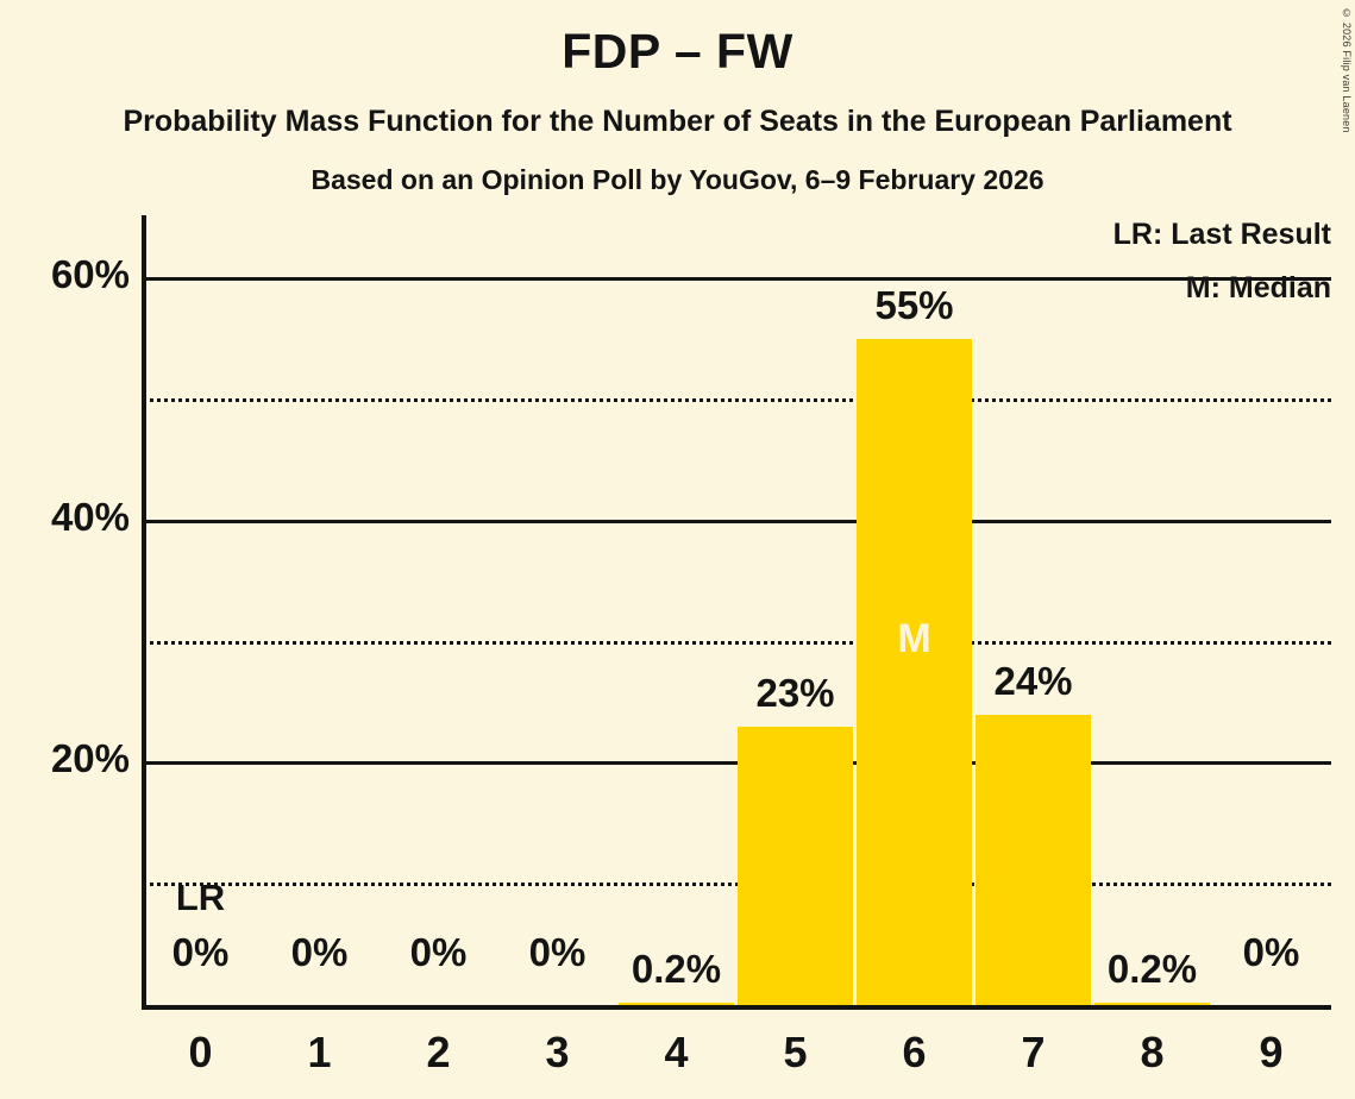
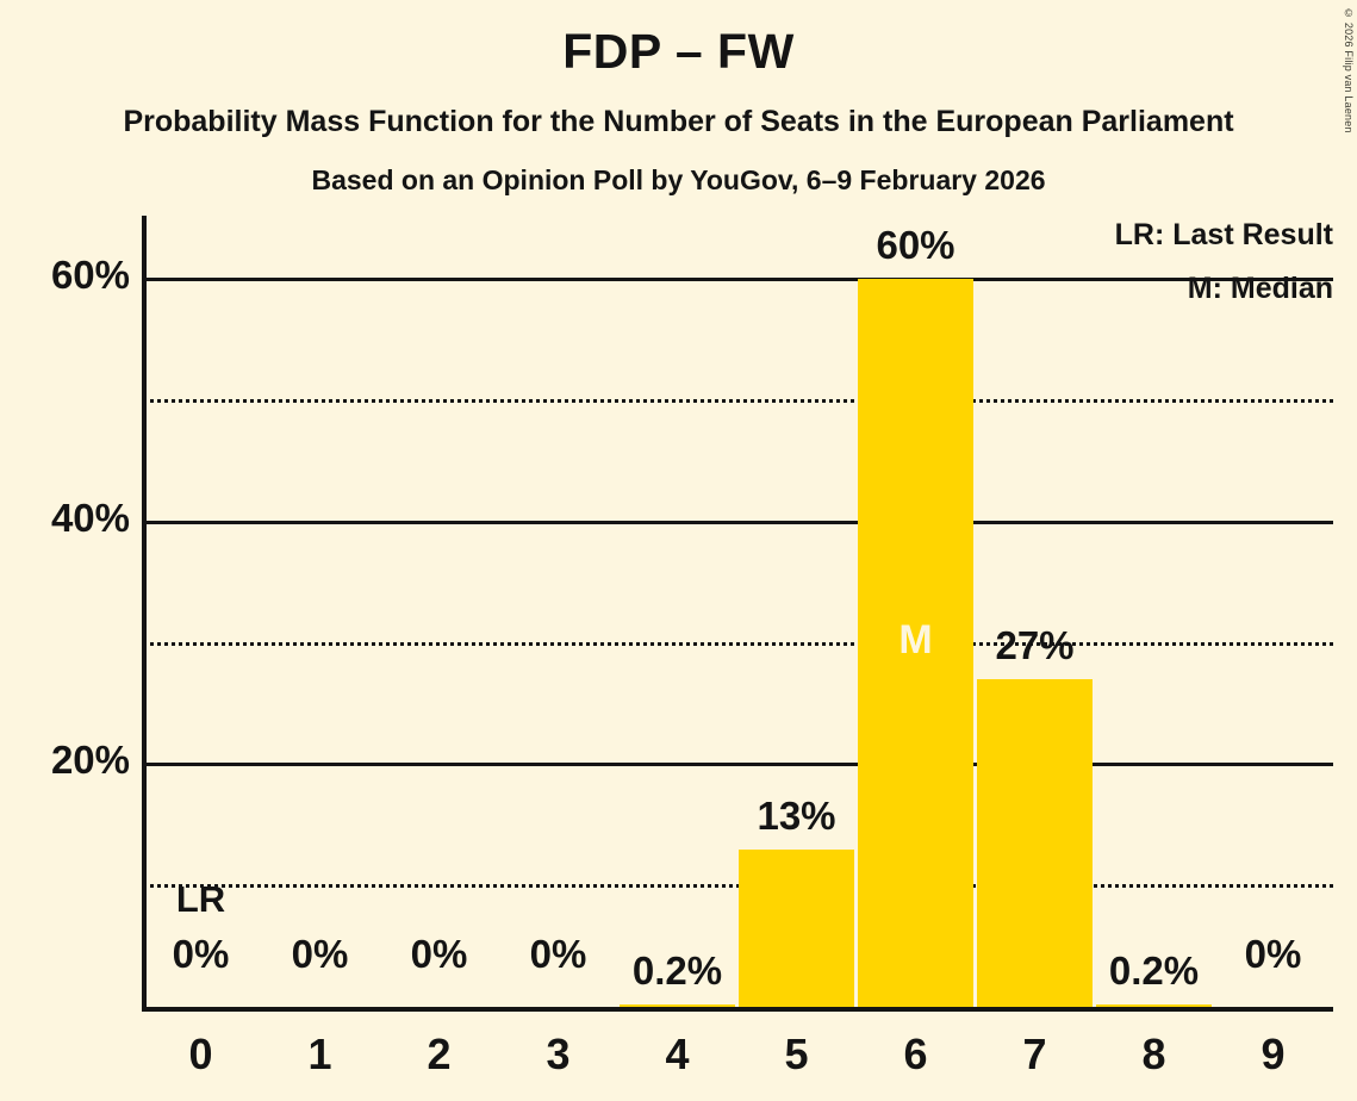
5: 23% -> 13%
6: 55% -> 60%
7: 24% -> 27%
